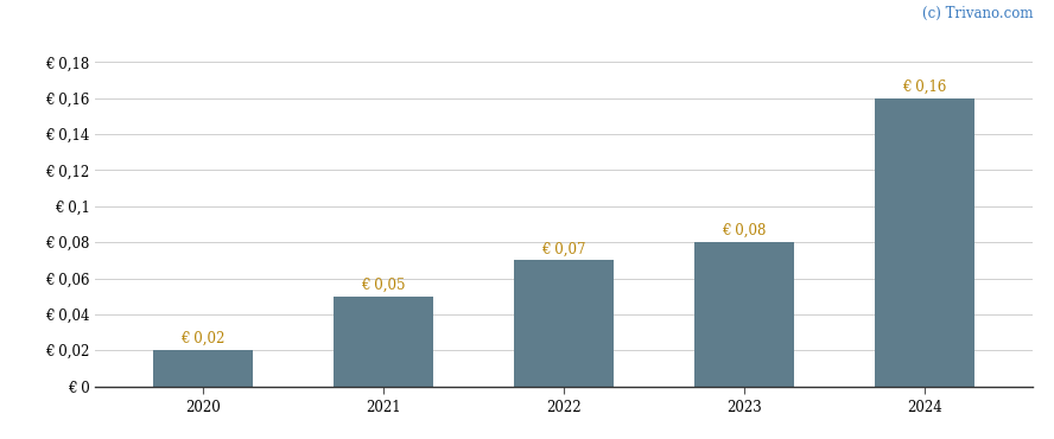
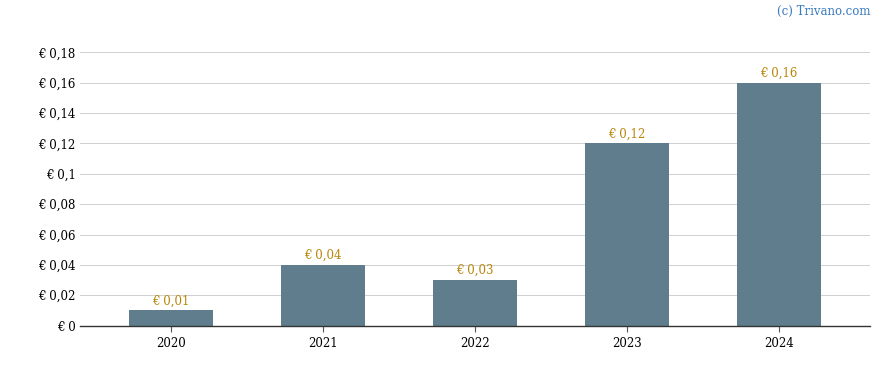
2020: 0,02 -> 0,01
2021: 0,05 -> 0,04
2022: 0,07 -> 0,03
2023: 0,08 -> 0,12
